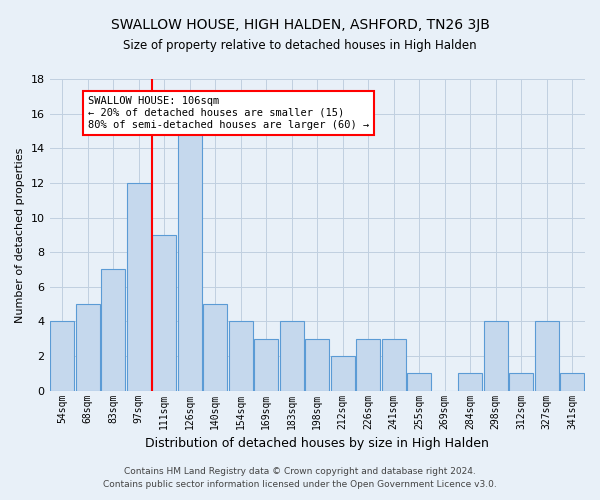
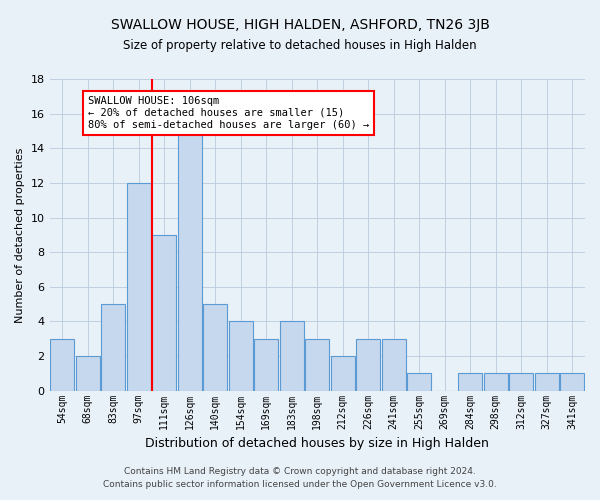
54sqm: 4 -> 3
68sqm: 5 -> 2
83sqm: 7 -> 5
298sqm: 4 -> 1
327sqm: 4 -> 1
